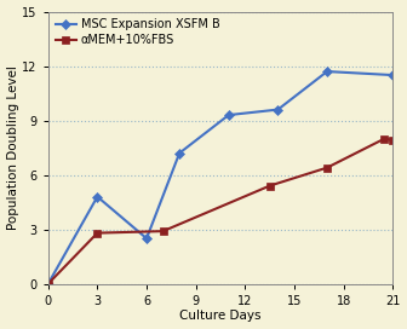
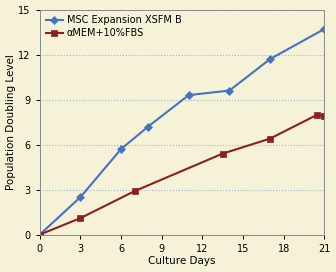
MSC Expansion XSFM B/3: 4.8 -> 2.5
αMEM+10%FBS/3: 2.8 -> 1.1
MSC Expansion XSFM B/6: 2.5 -> 5.7
MSC Expansion XSFM B/21: 11.5 -> 13.7
